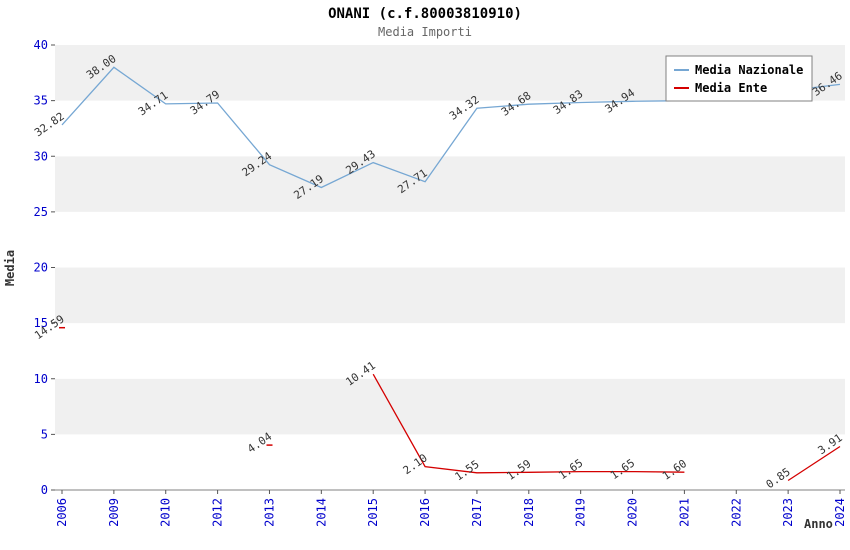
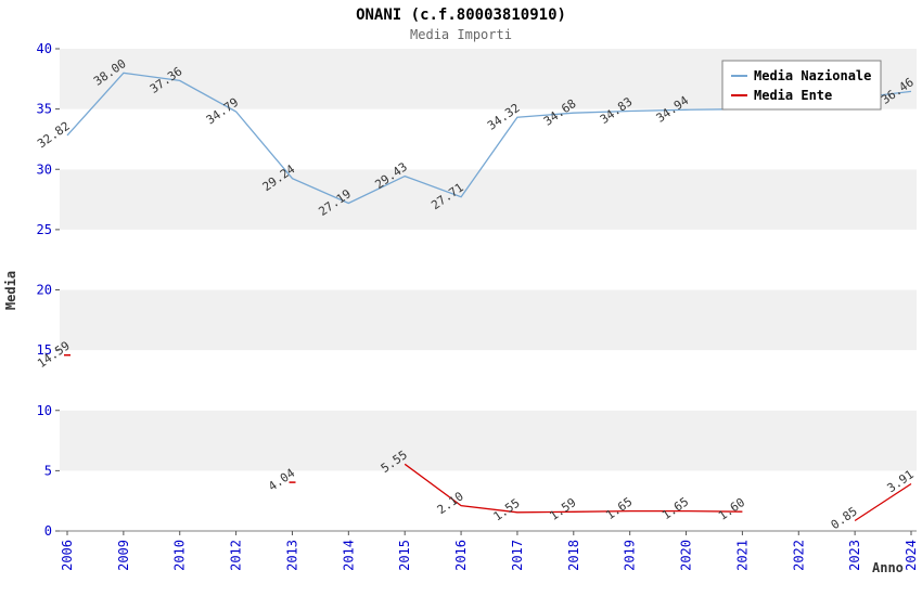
Media Nazionale/2010: 34.71 -> 37.36
Media Ente/2015: 10.41 -> 5.55
